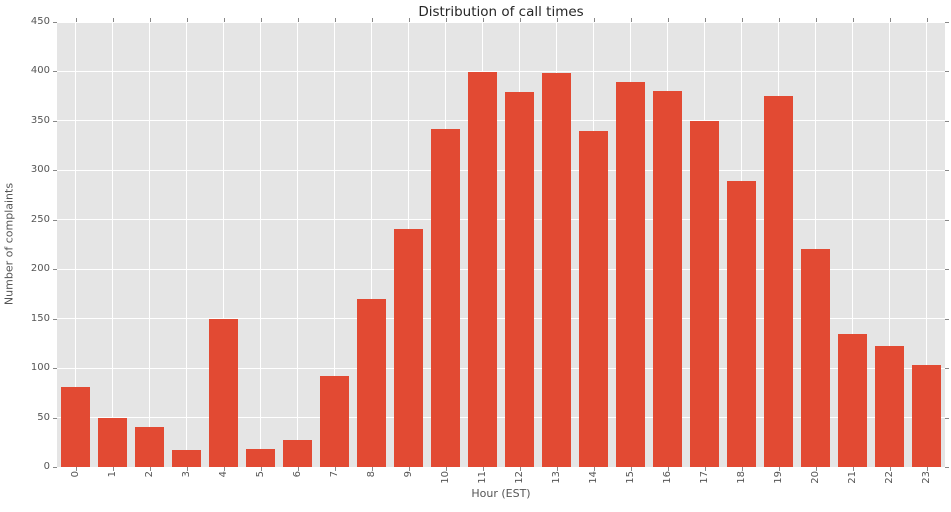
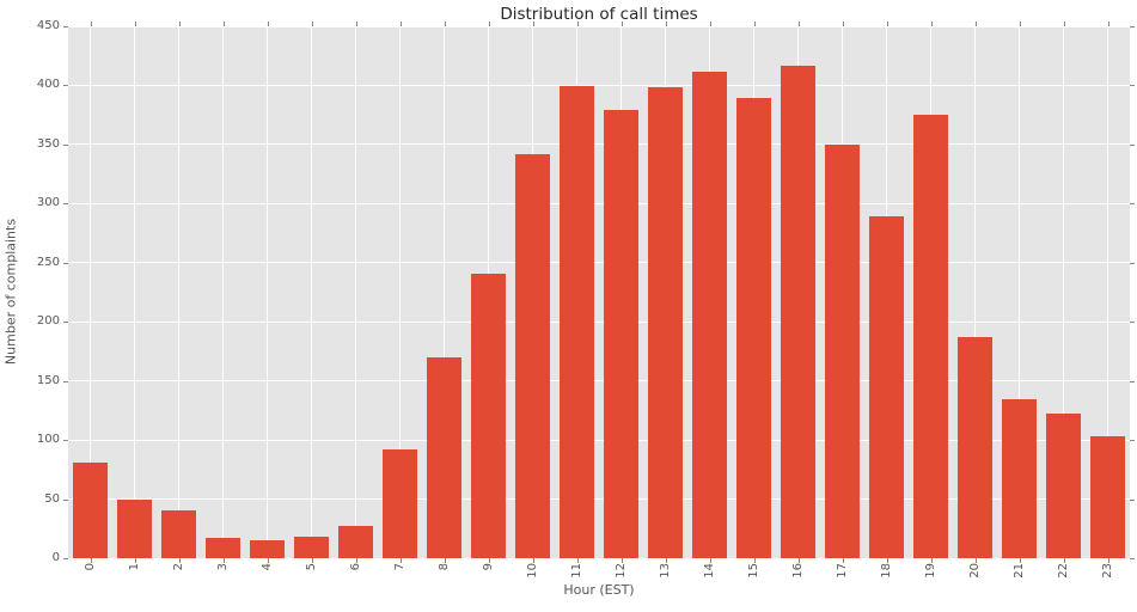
4: 150 -> 20
14: 340 -> 410
16: 380 -> 420
20: 220 -> 190
